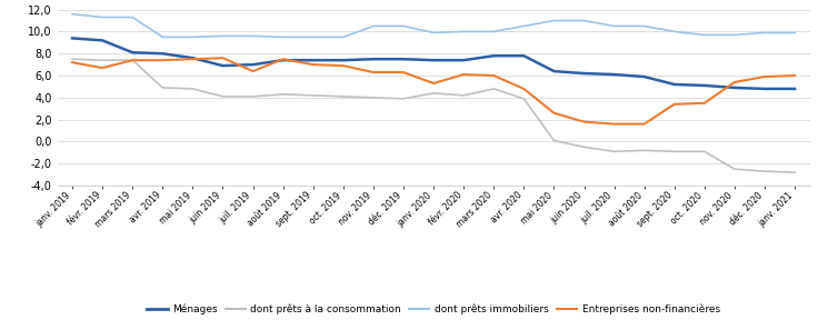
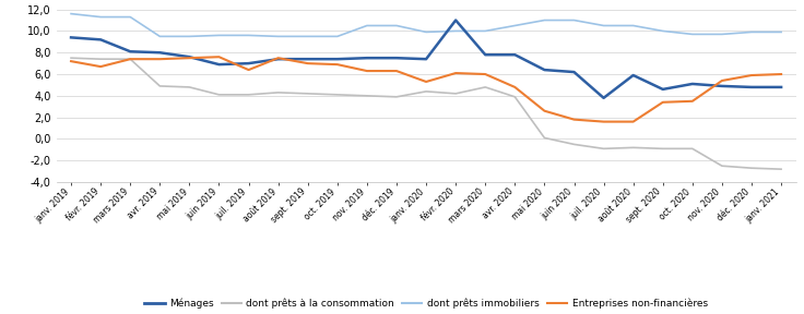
Ménages/févr. 2020: 7,4 -> 11,0
Ménages/juil. 2020: 6,1 -> 3,8
Ménages/sept. 2020: 5,2 -> 4,6
